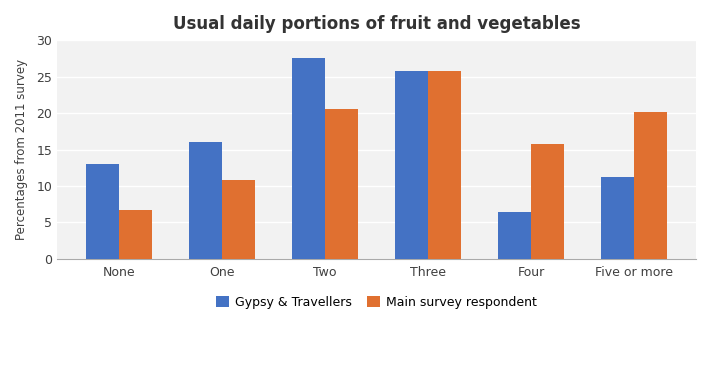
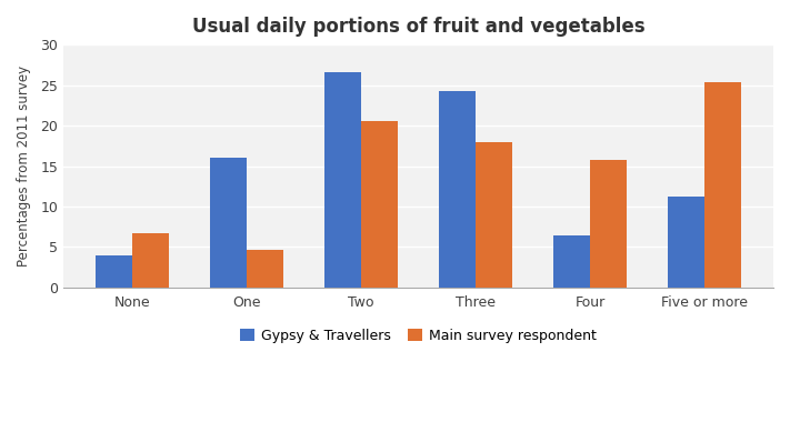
Gypsy & Travellers/None: 13.0 -> 4.0
Main survey respondent/One: 10.8 -> 4.6
Gypsy & Travellers/Two: 27.5 -> 26.6
Gypsy & Travellers/Three: 25.8 -> 24.2
Main survey respondent/Three: 25.7 -> 18.0
Main survey respondent/Five or more: 20.1 -> 25.4
